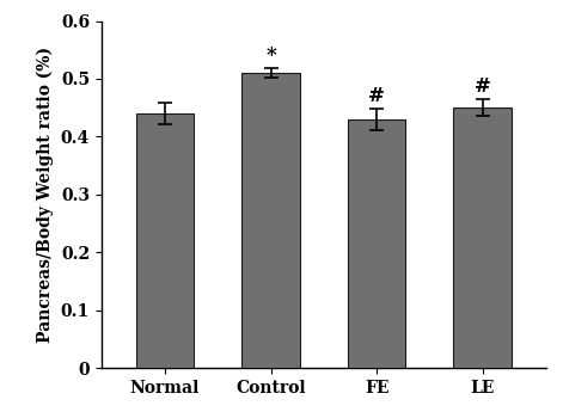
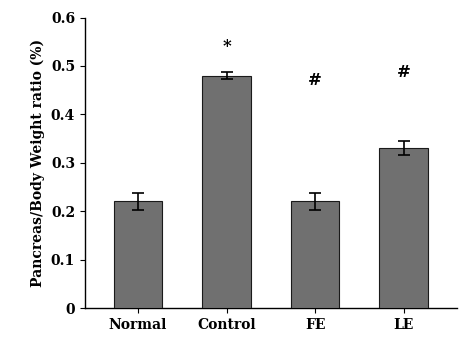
Normal: 0.44 -> 0.22
Control: 0.51 -> 0.48
FE: 0.43 -> 0.22
LE: 0.45 -> 0.33
